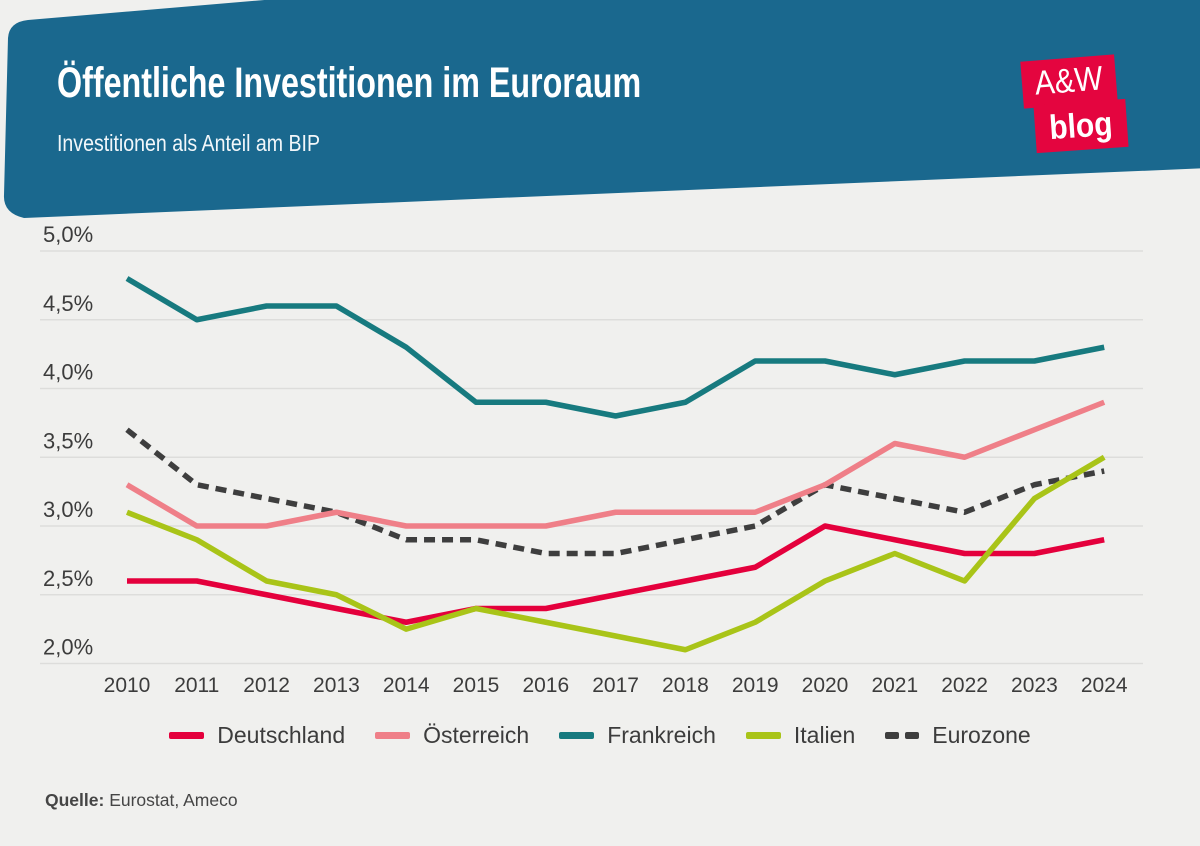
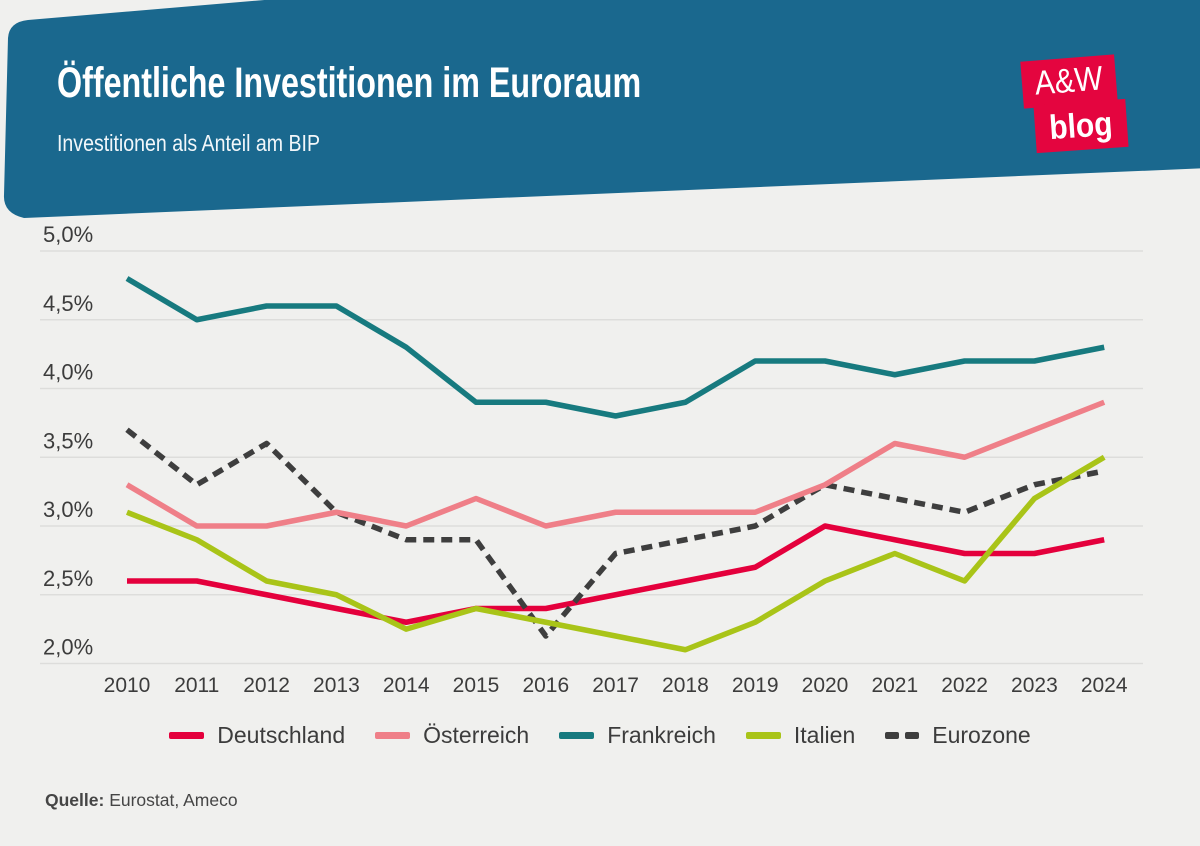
Eurozone/2012: 3,2% -> 3,6%
Österreich/2015: 3,0% -> 3,2%
Eurozone/2016: 2,8% -> 2,2%
